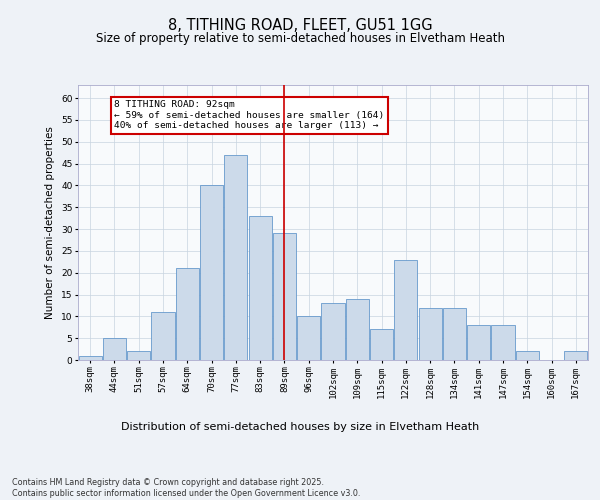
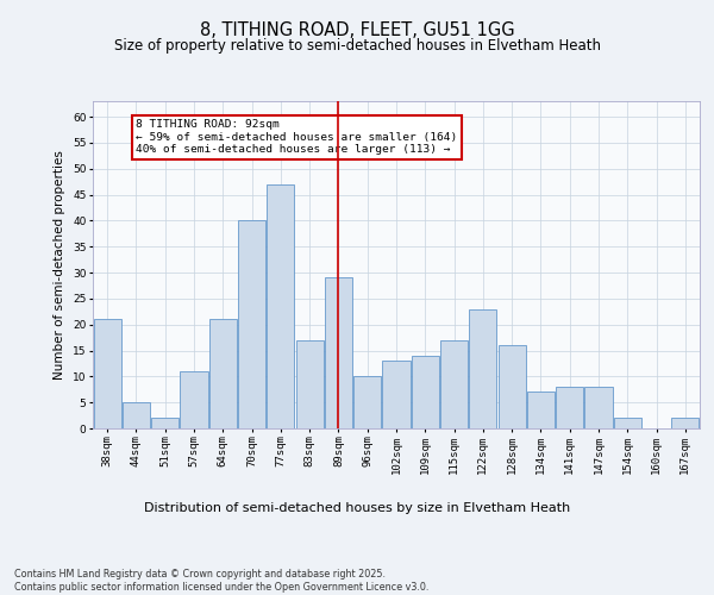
38sqm: 1 -> 21
83sqm: 33 -> 17
115sqm: 7 -> 17
128sqm: 12 -> 16
134sqm: 12 -> 7
